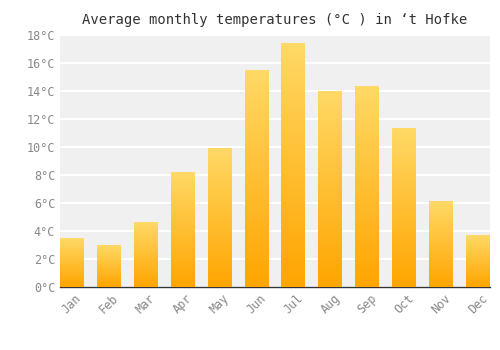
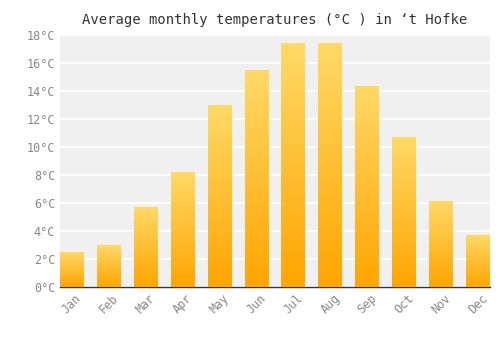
Jan: 3.5°C -> 2.5°C
Mar: 4.6°C -> 5.7°C
May: 9.9°C -> 13.0°C
Aug: 14.0°C -> 17.4°C
Oct: 11.3°C -> 10.7°C
